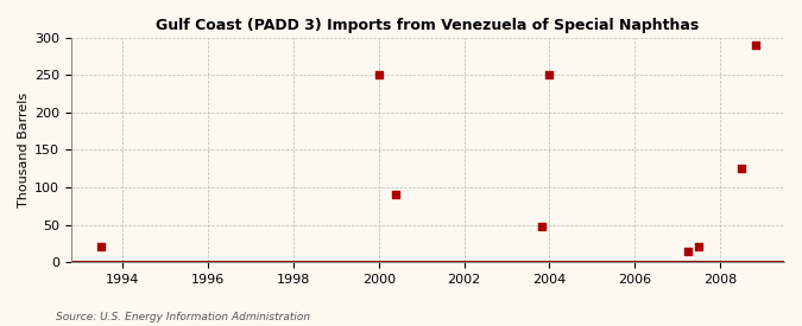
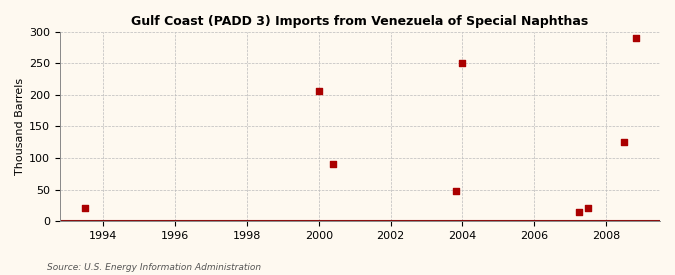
2000: 250 -> 206
